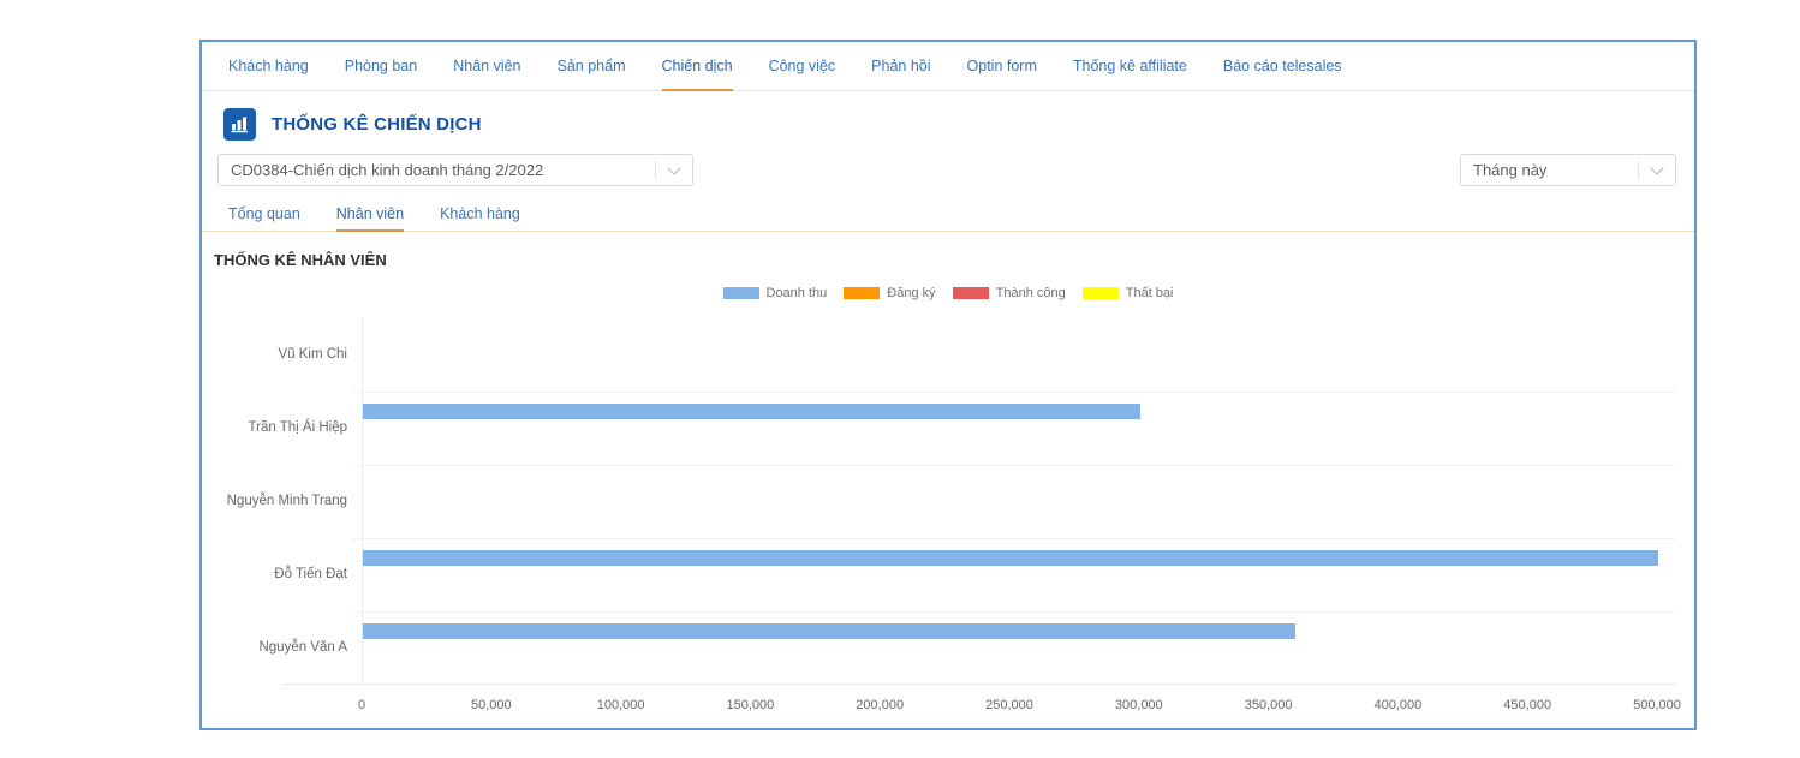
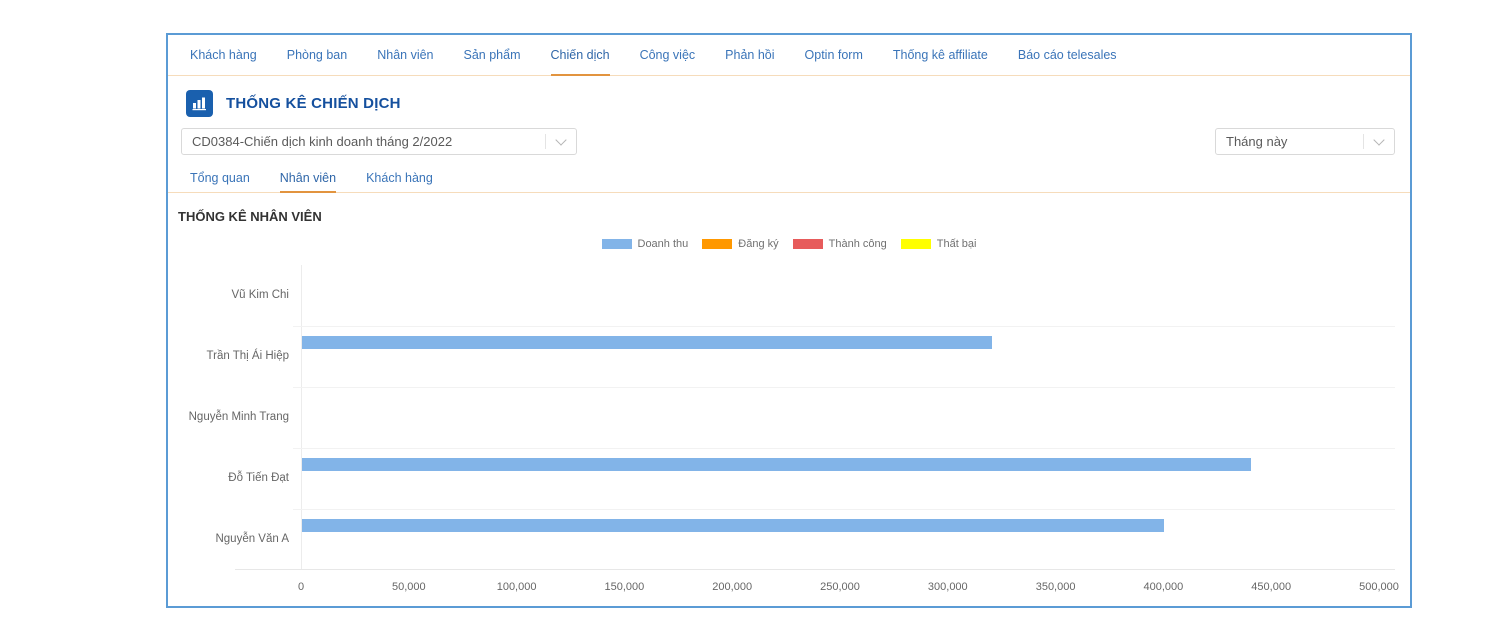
Doanh thu/Trần Thị Ái Hiệp: 300000 -> 320000
Doanh thu/Đỗ Tiến Đạt: 500000 -> 440000
Doanh thu/Nguyễn Văn A: 360000 -> 400000
